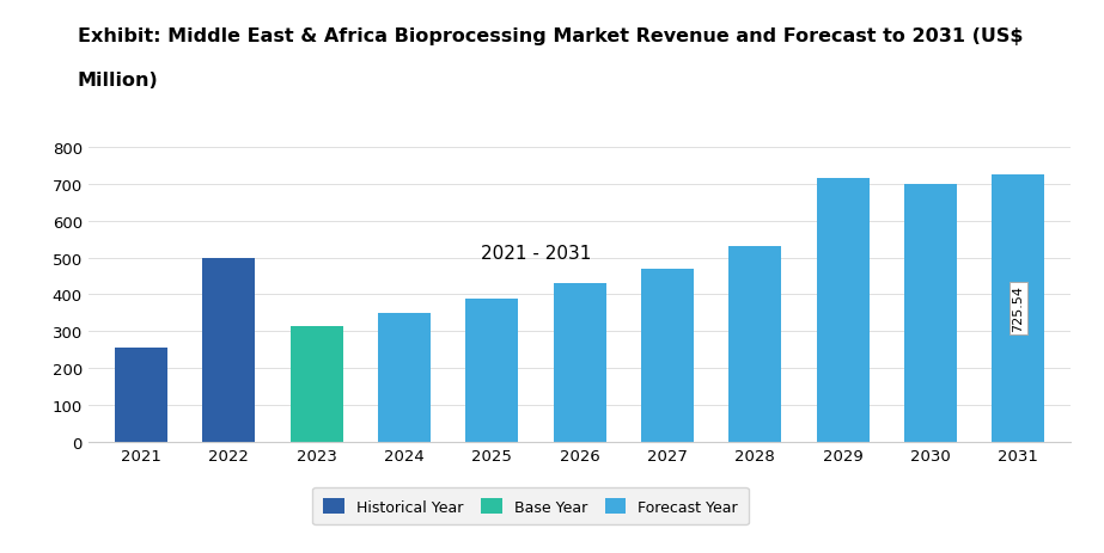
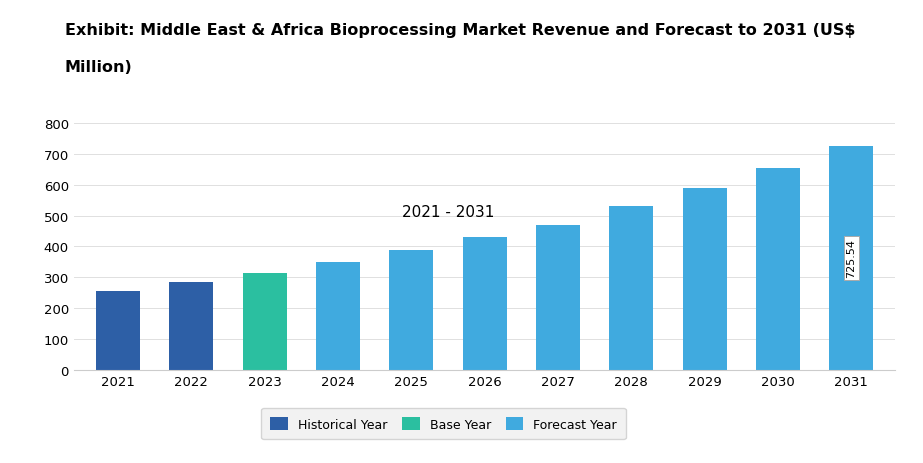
2022: 500 -> 285
2029: 715 -> 590
2030: 700 -> 655
